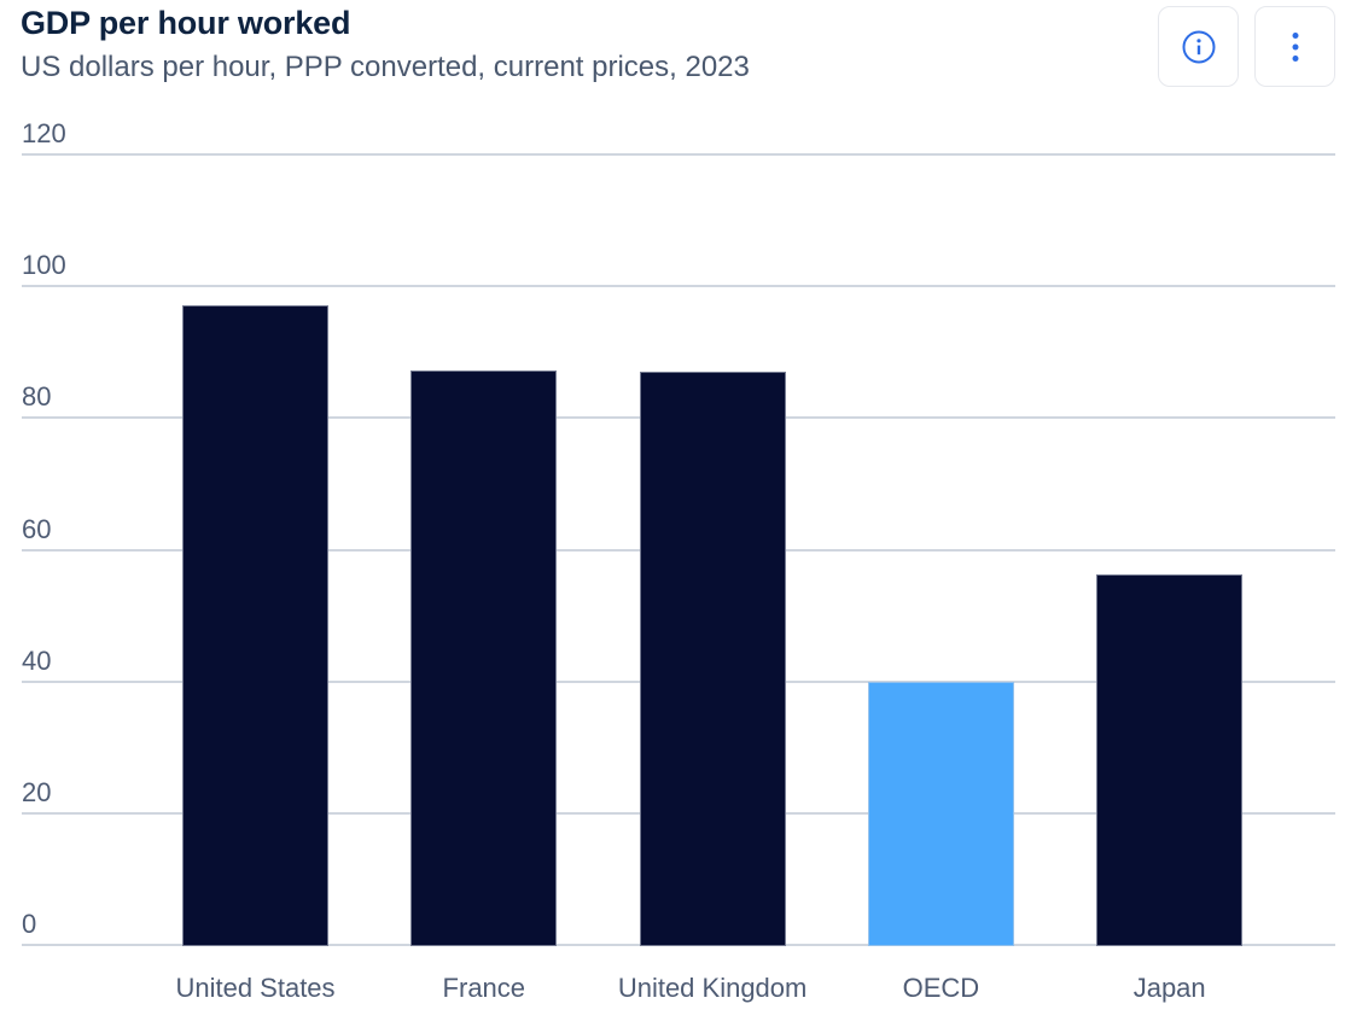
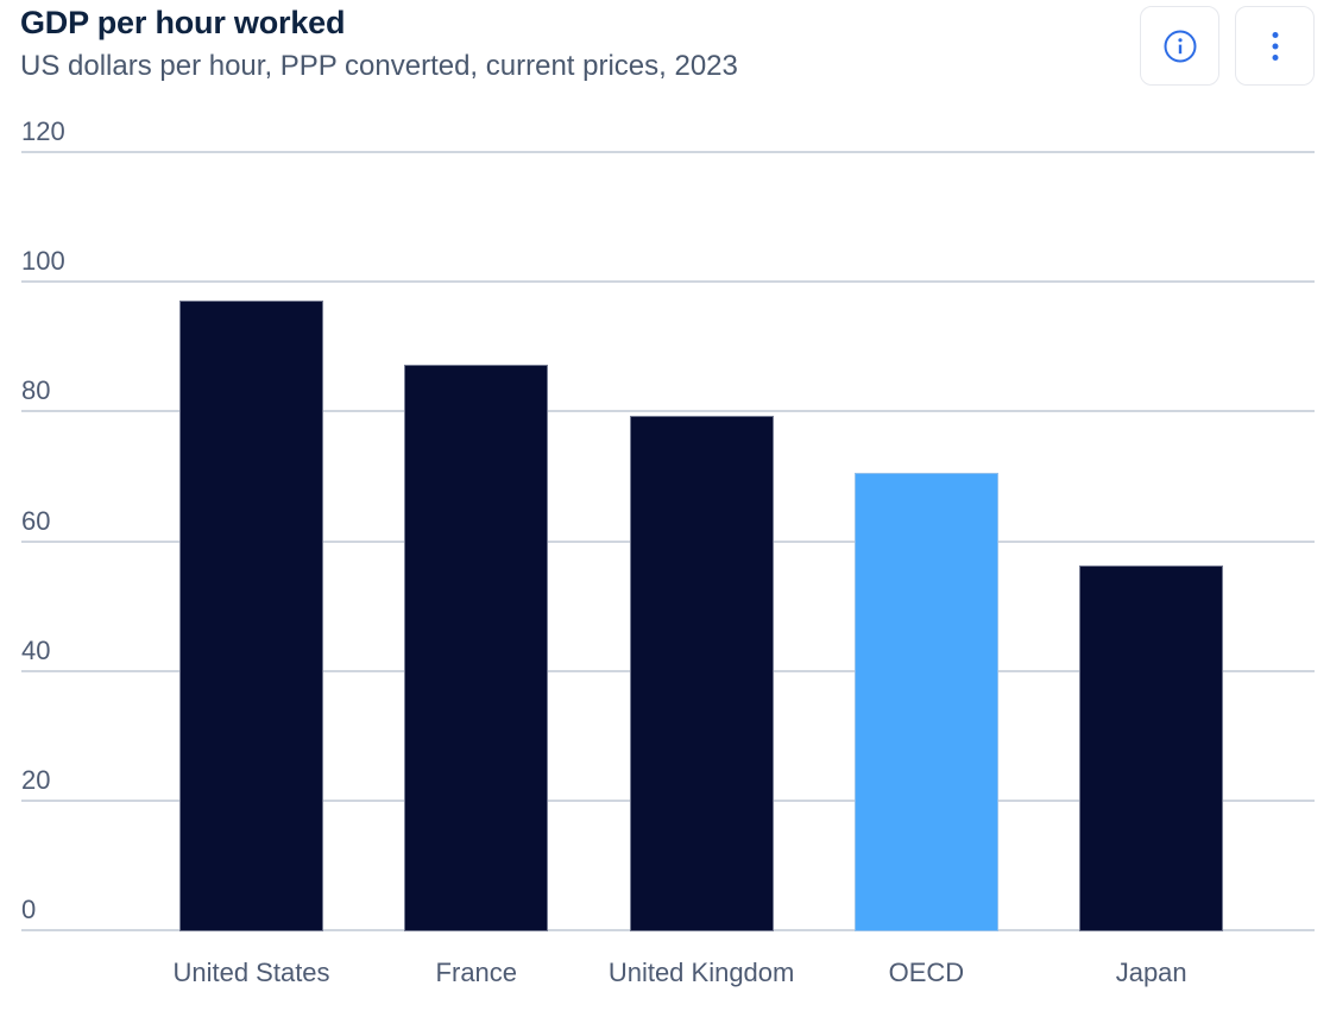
United Kingdom: 87 -> 79
OECD: 40 -> 71
